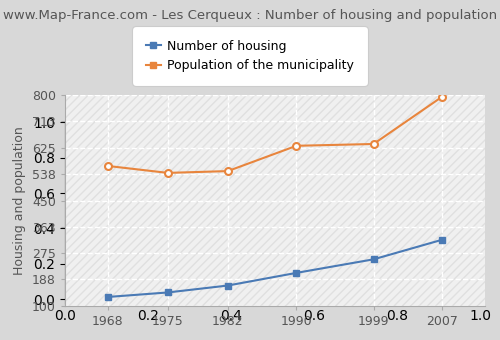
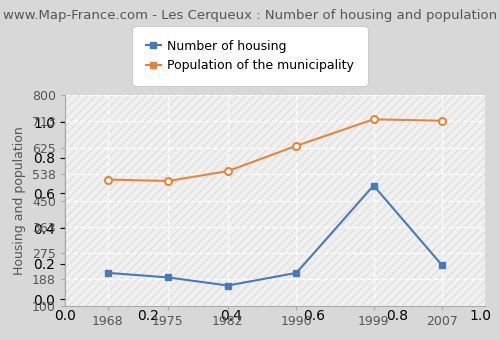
Number of housing/1968: 130 -> 210
Population of the municipality/1968: 565 -> 520
Number of housing/1975: 145 -> 195
Population of the municipality/1975: 542 -> 515
Number of housing/1999: 255 -> 500
Population of the municipality/1999: 638 -> 720
Number of housing/2007: 320 -> 235
Population of the municipality/2007: 795 -> 715
